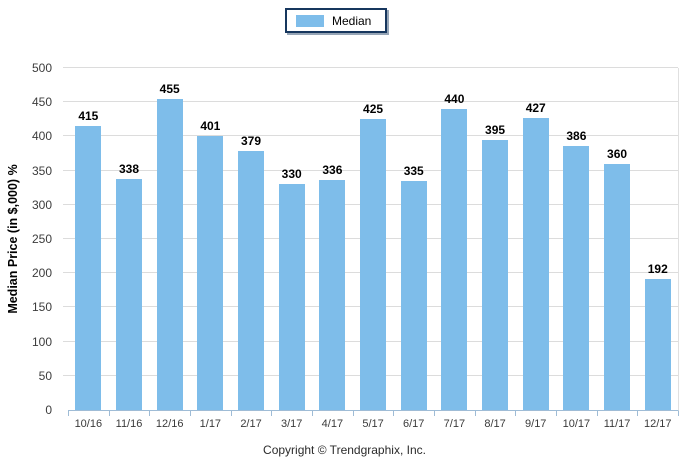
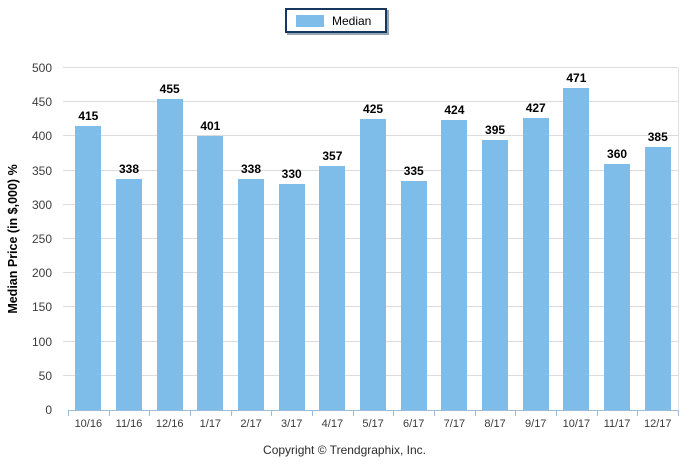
2/17: 379 -> 338
4/17: 336 -> 357
7/17: 440 -> 424
10/17: 386 -> 471
12/17: 192 -> 385
